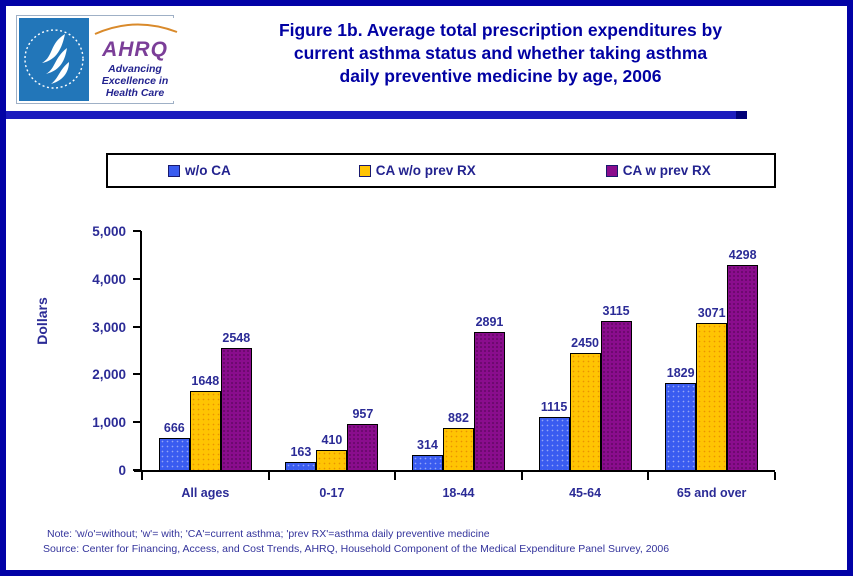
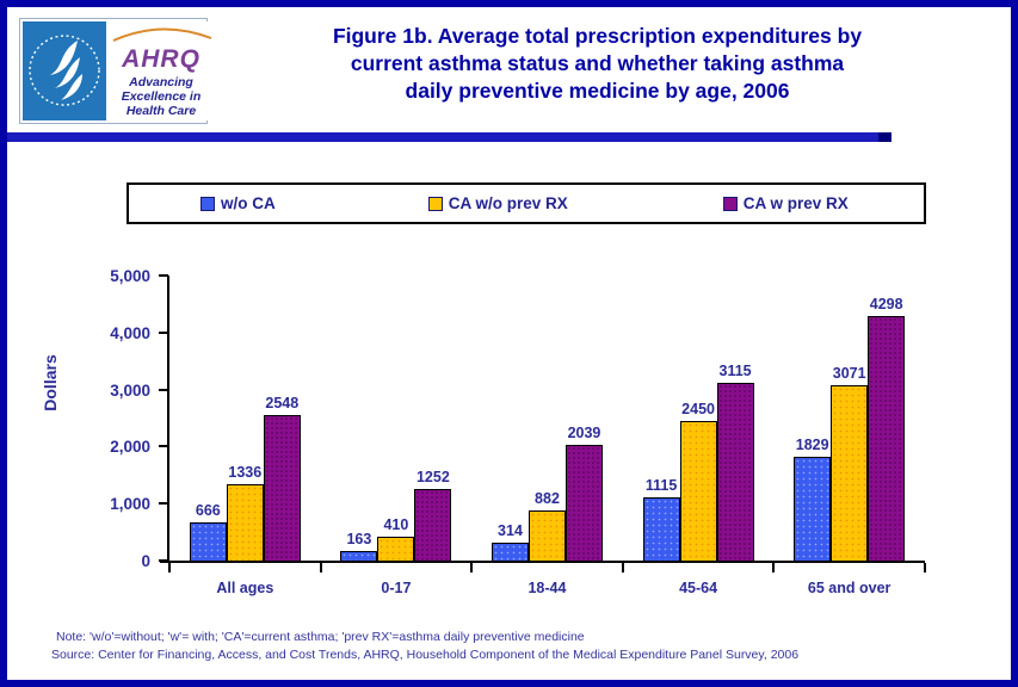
CA w/o prev RX/All ages: 1648 -> 1336
CA w prev RX/0-17: 957 -> 1252
CA w prev RX/18-44: 2891 -> 2039
